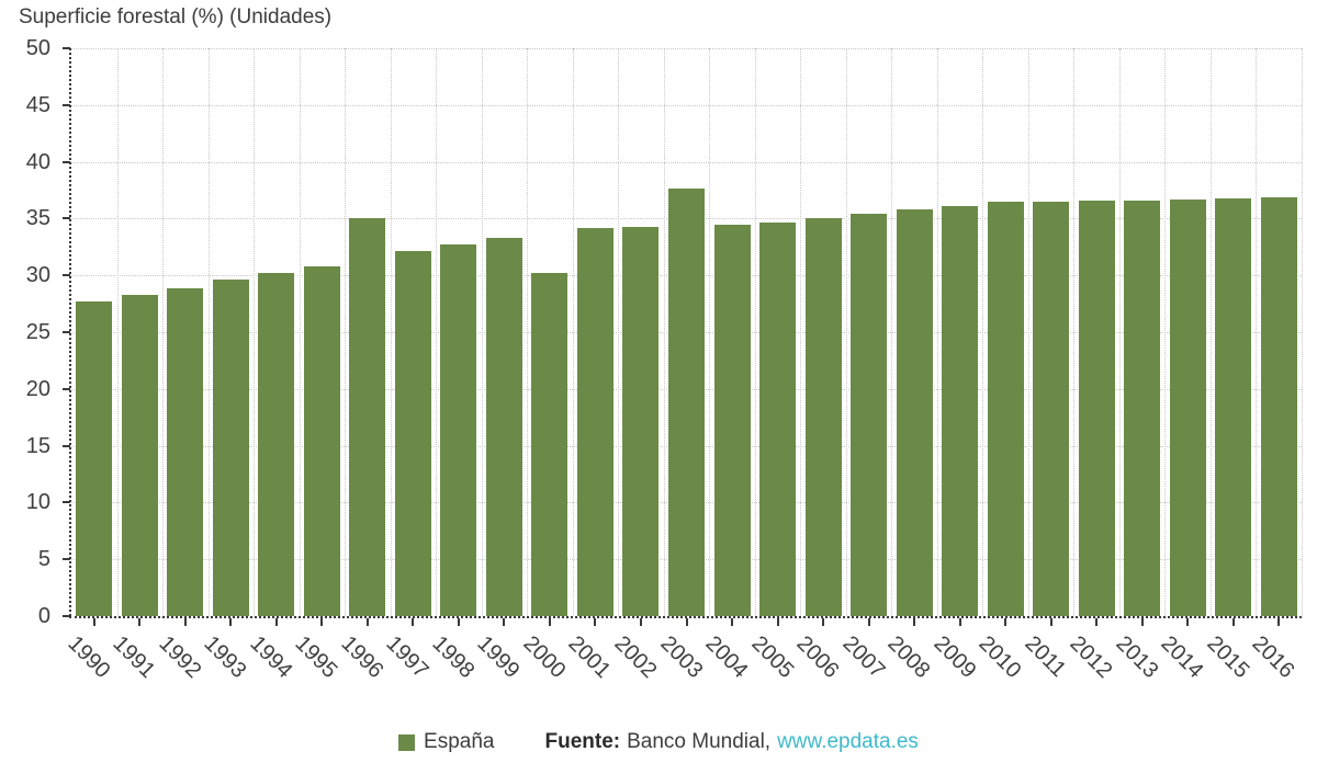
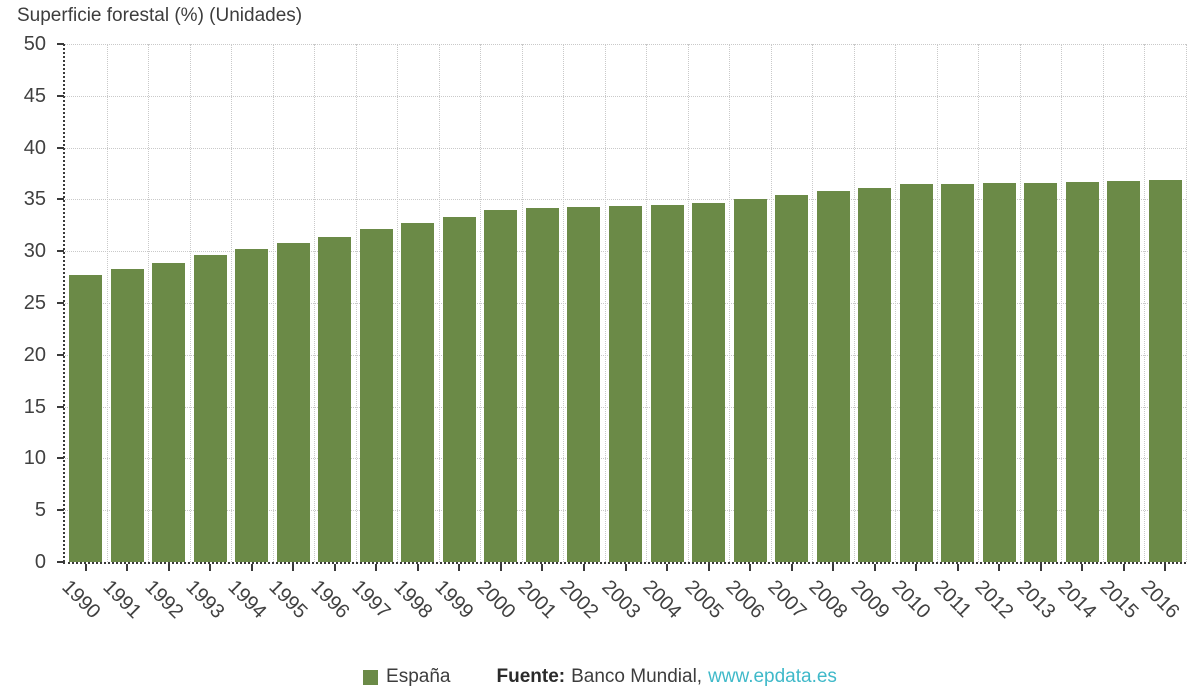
1996: 35.0 -> 31.4
2000: 30.2 -> 34.0
2003: 37.6 -> 34.4
